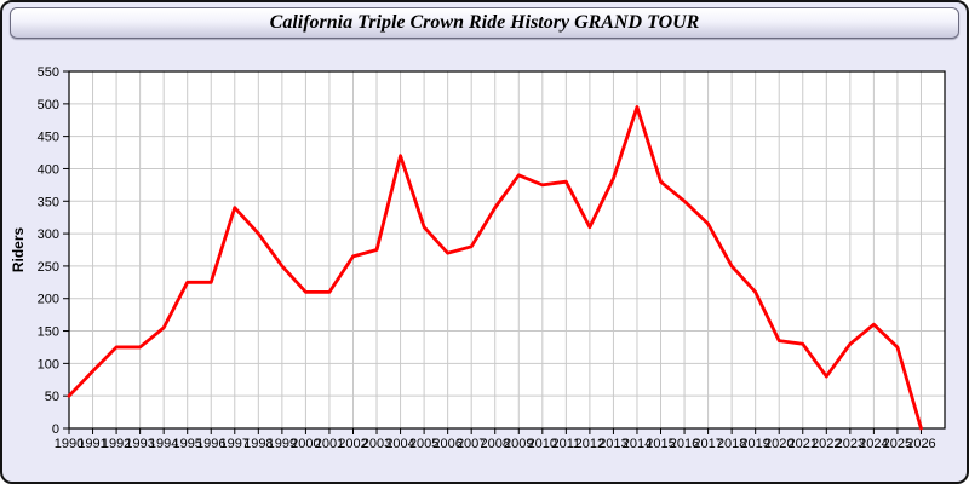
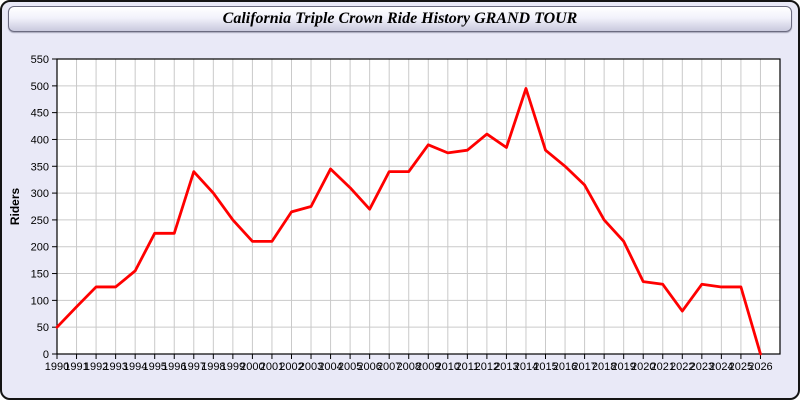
2004: 420 -> 340
2007: 280 -> 340
2012: 310 -> 410
2024: 160 -> 120
